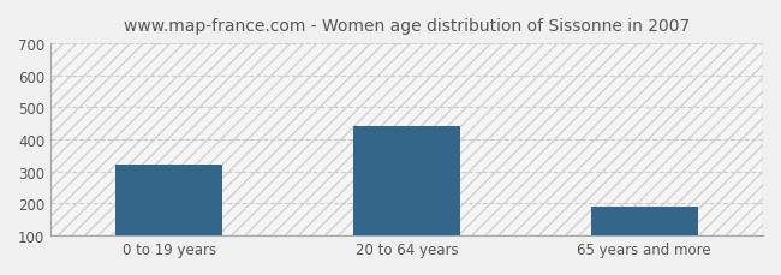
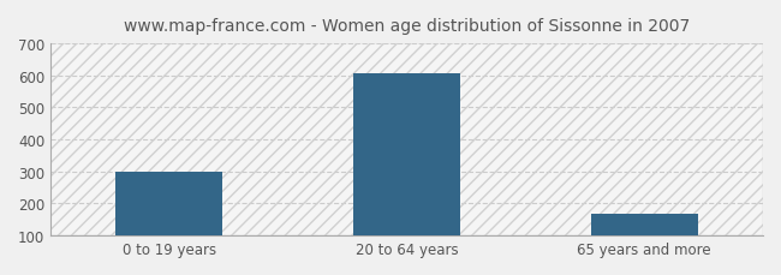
0 to 19 years: 320 -> 300
20 to 64 years: 440 -> 608
65 years and more: 190 -> 168
